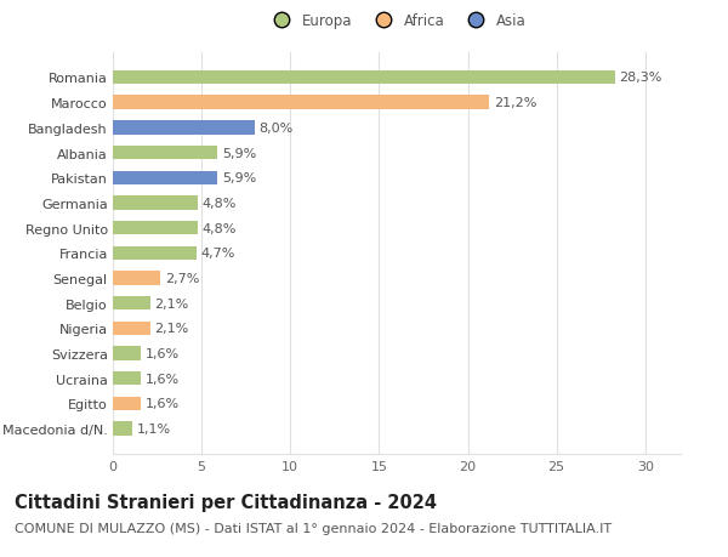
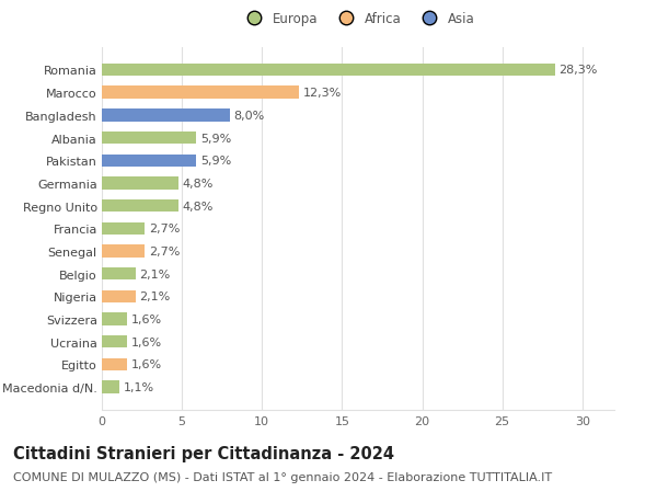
Marocco: 21,2% -> 12,3%
Francia: 4,7% -> 2,7%
